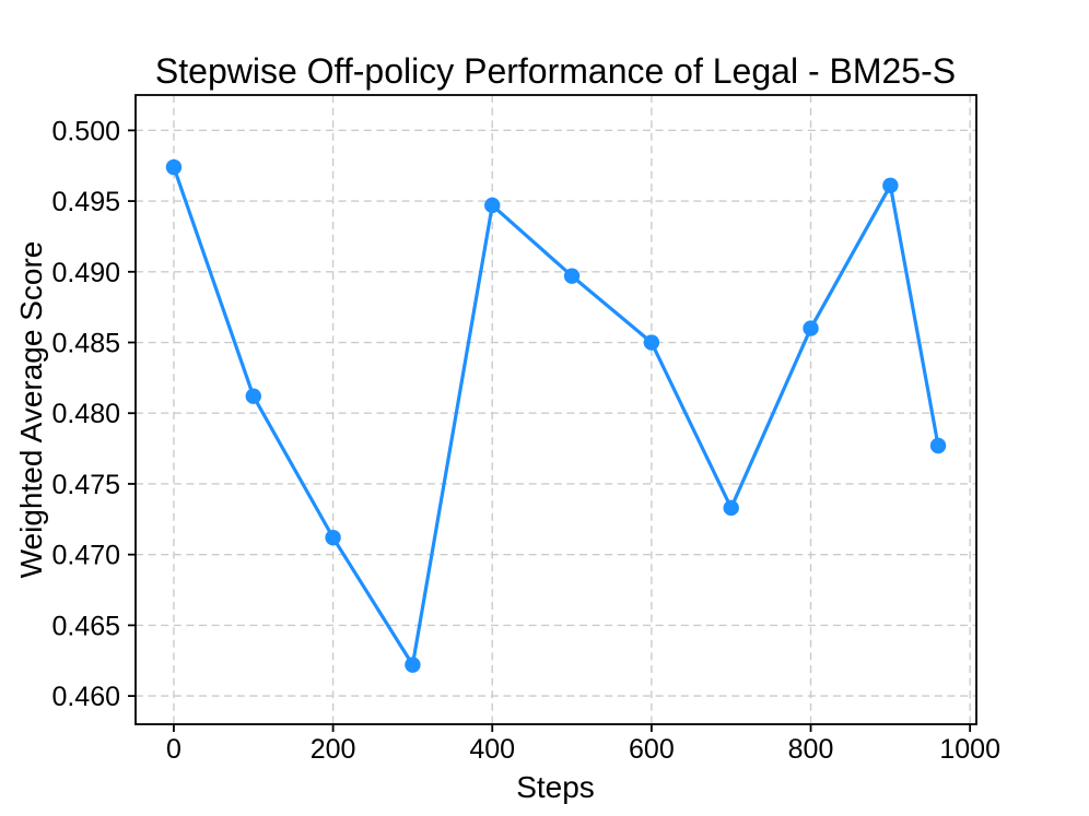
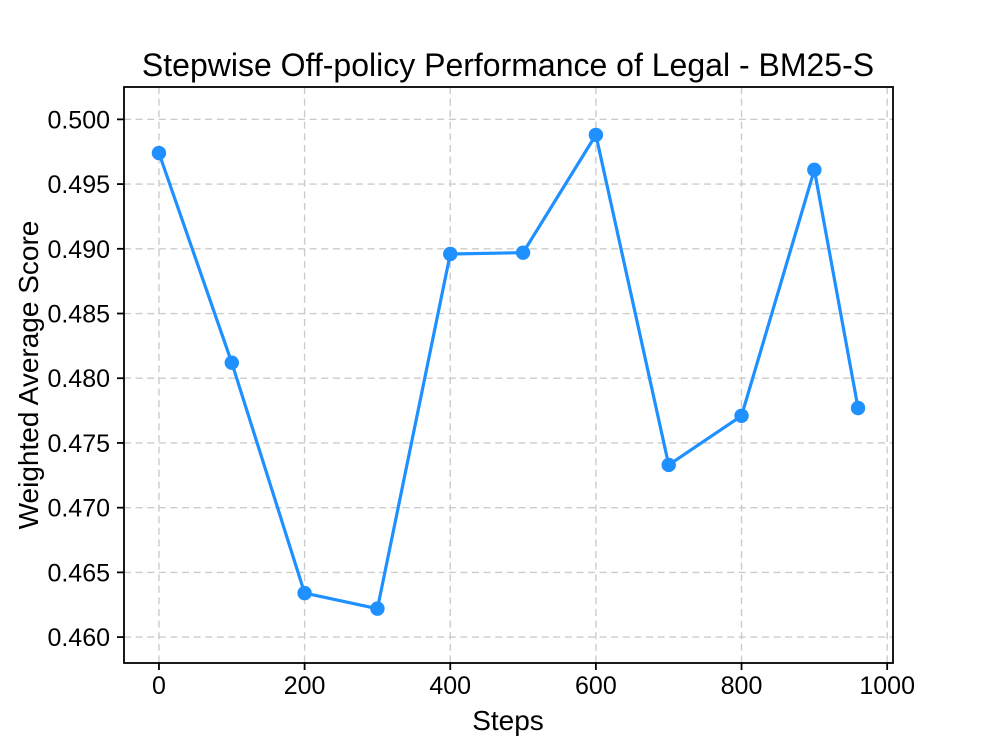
200: 0.4712 -> 0.4634
400: 0.4947 -> 0.4896
600: 0.4850 -> 0.4988
800: 0.4860 -> 0.4771
